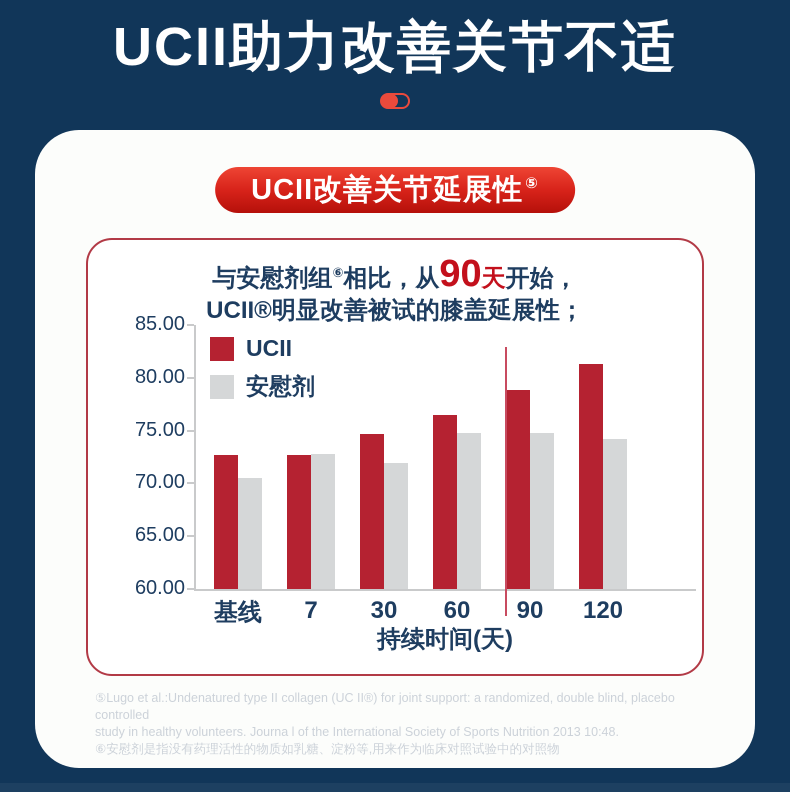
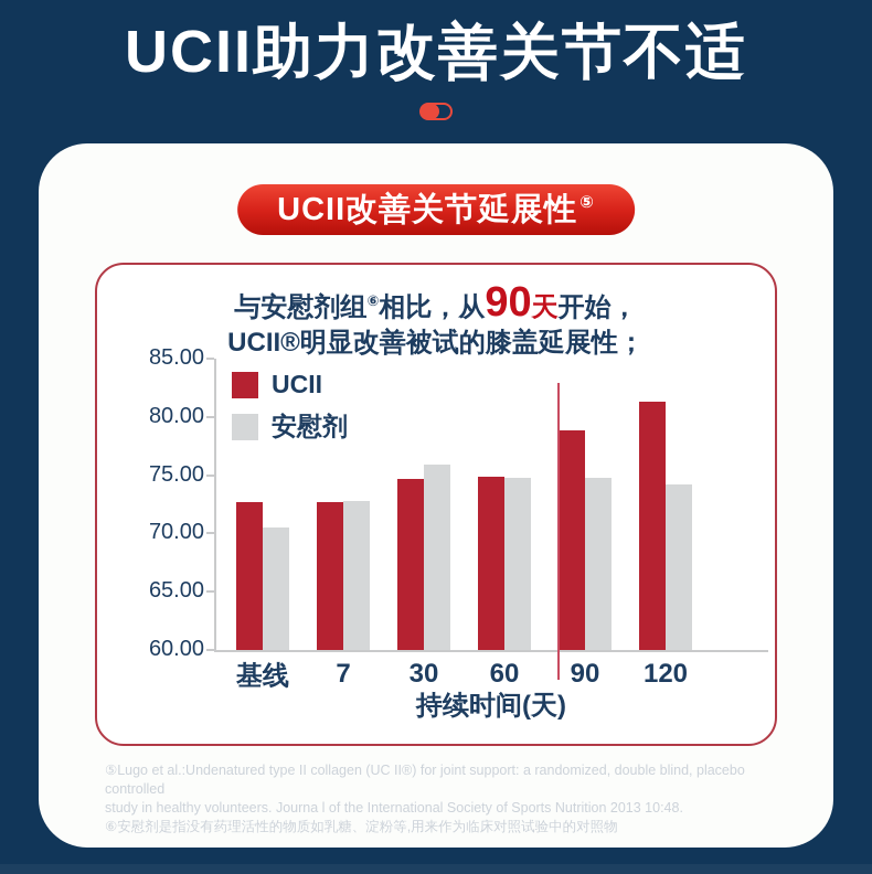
安慰剂/30: 71.9 -> 75.9
UCII/60: 76.5 -> 74.9
